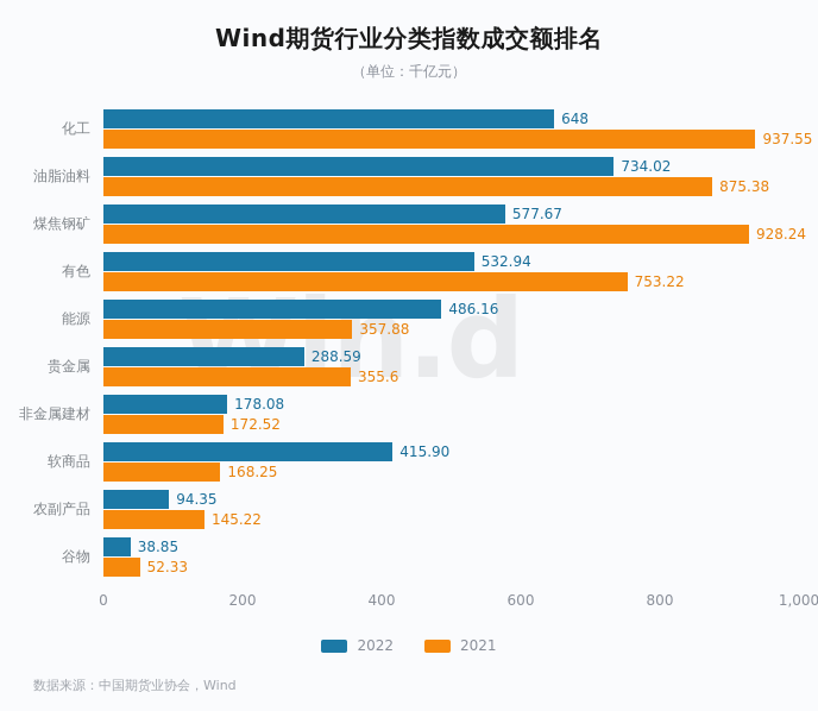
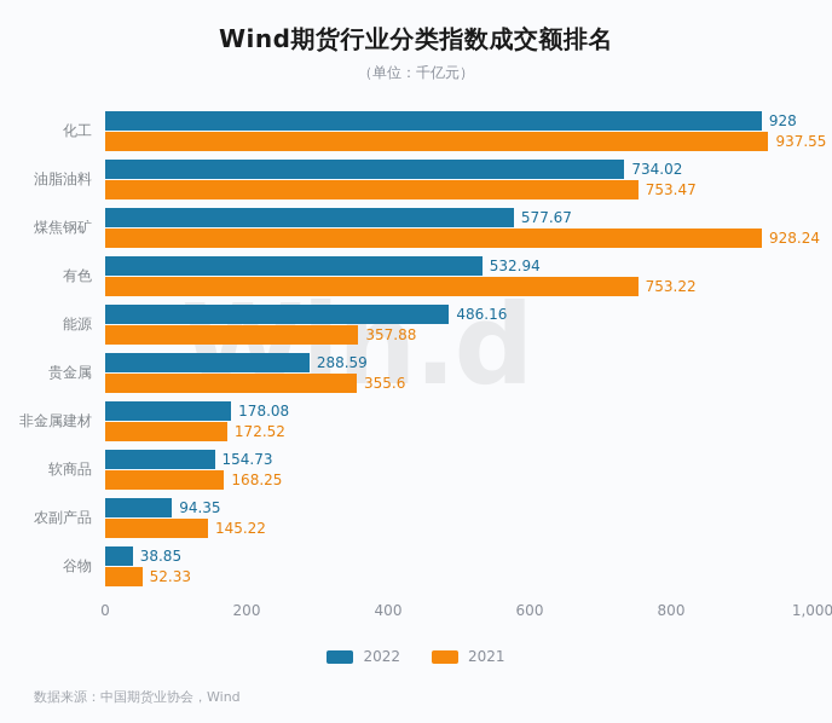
2022/化工: 648 -> 928
2021/油脂油料: 875.38 -> 753.47
2022/软商品: 415.90 -> 154.73
